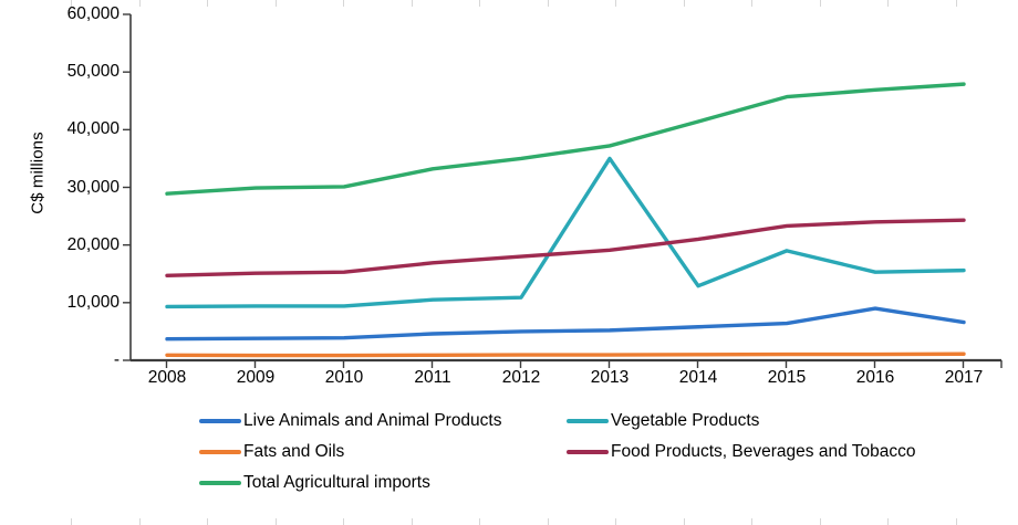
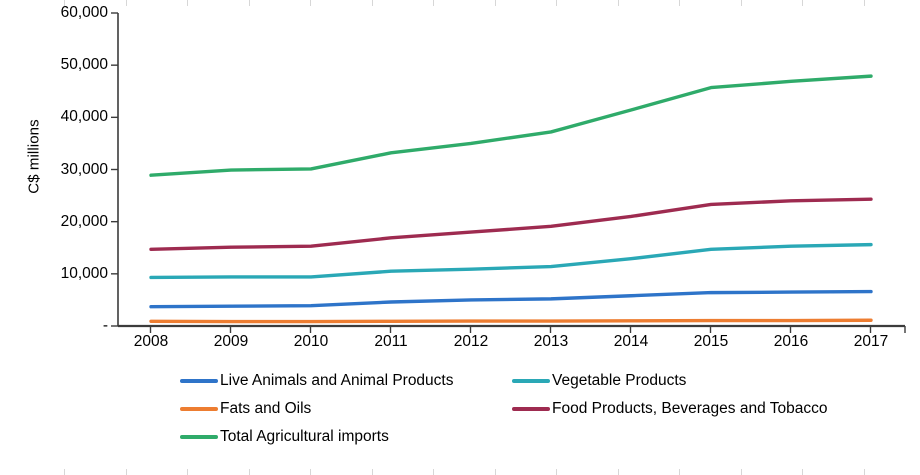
Vegetable Products/2013: 35000 -> 11000
Vegetable Products/2015: 19000 -> 15000
Live Animals and Animal Products/2016: 9000 -> 6000
